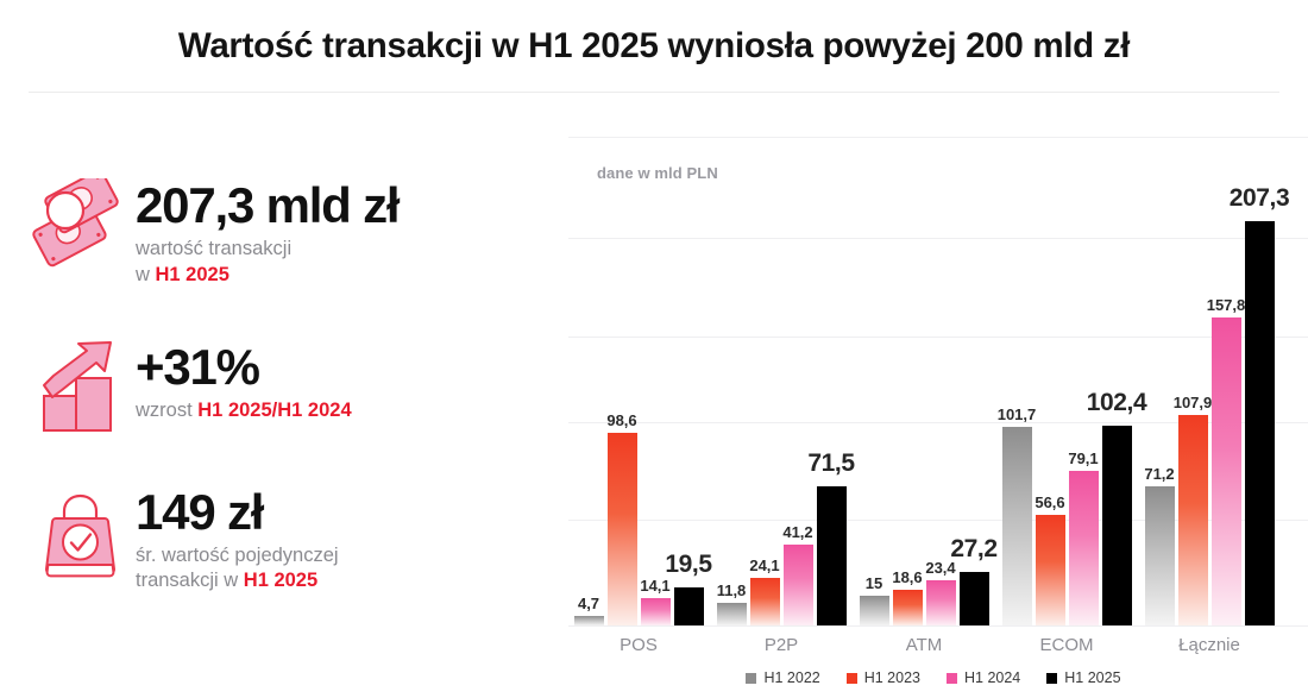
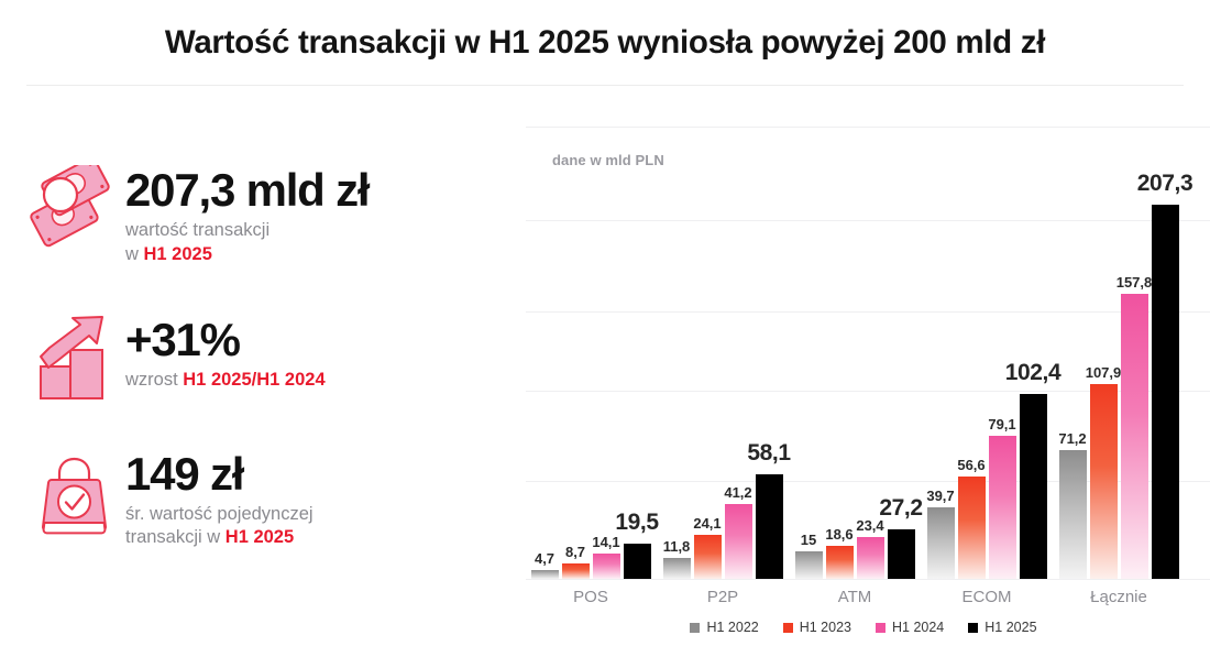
H1 2023/POS: 98,6 -> 8,7
H1 2025/P2P: 71,5 -> 58,1
H1 2022/ECOM: 101,7 -> 39,7
